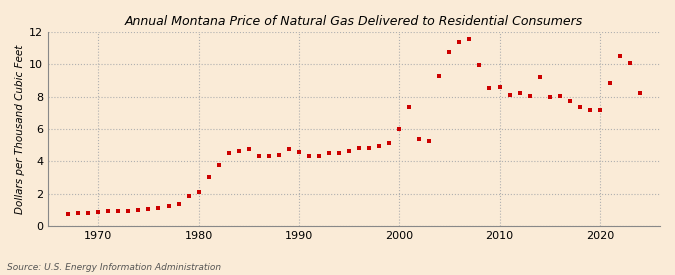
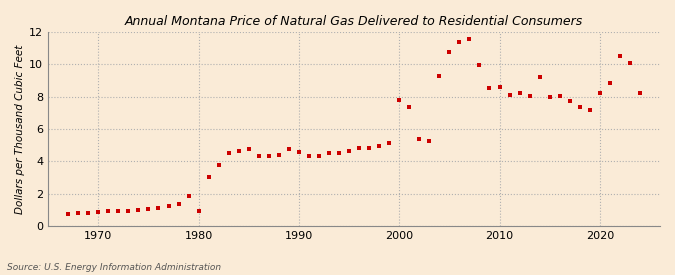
1980: 2.1 -> 0.9
2000: 6.0 -> 7.8
2020: 7.2 -> 8.2
